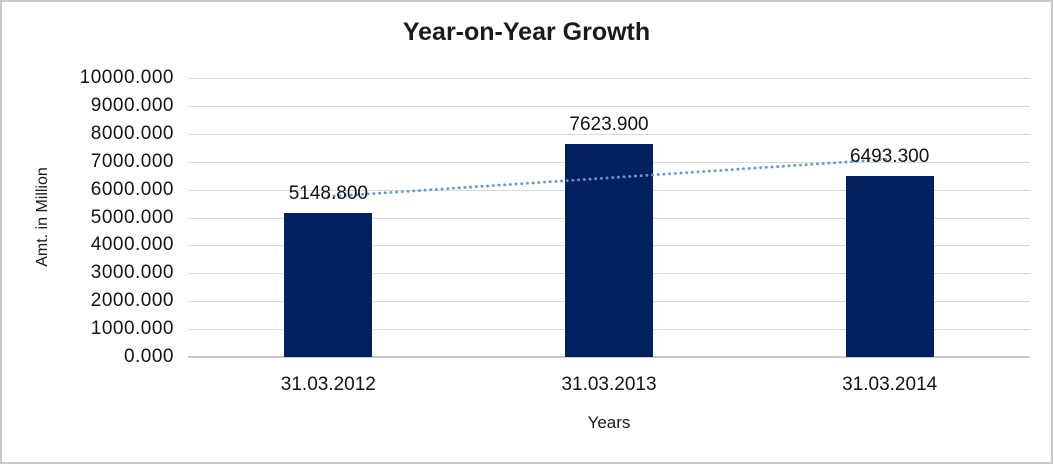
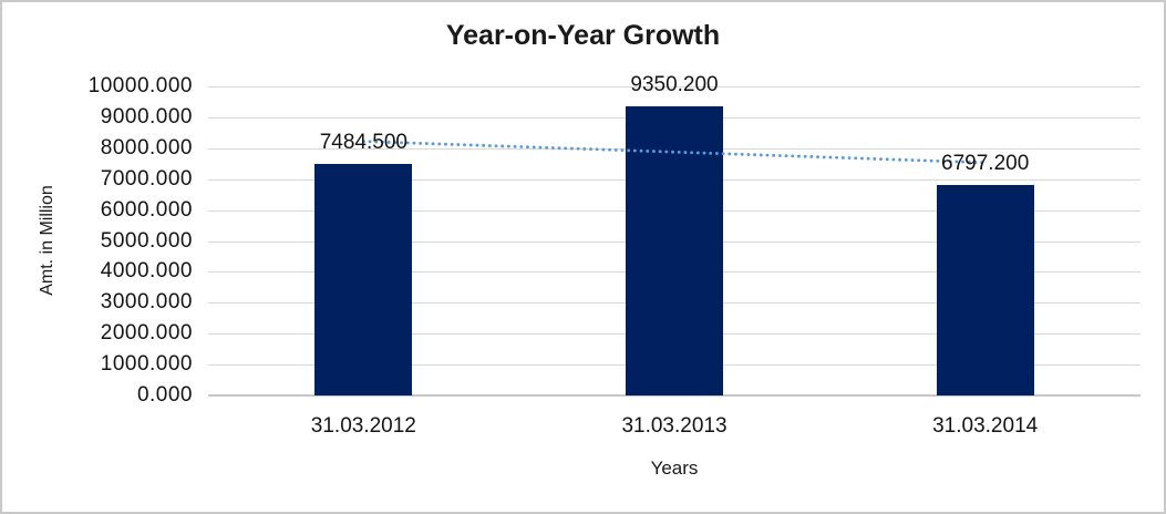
31.03.2012: 5148.800 -> 7484.500
31.03.2013: 7623.900 -> 9350.200
31.03.2014: 6493.300 -> 6797.200
